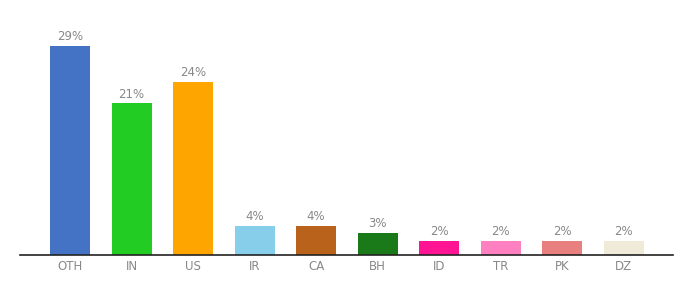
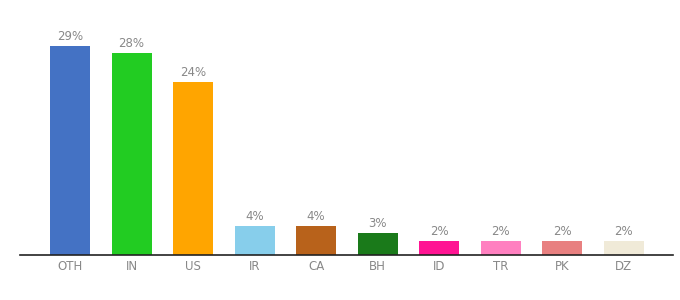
IN: 21% -> 28%
